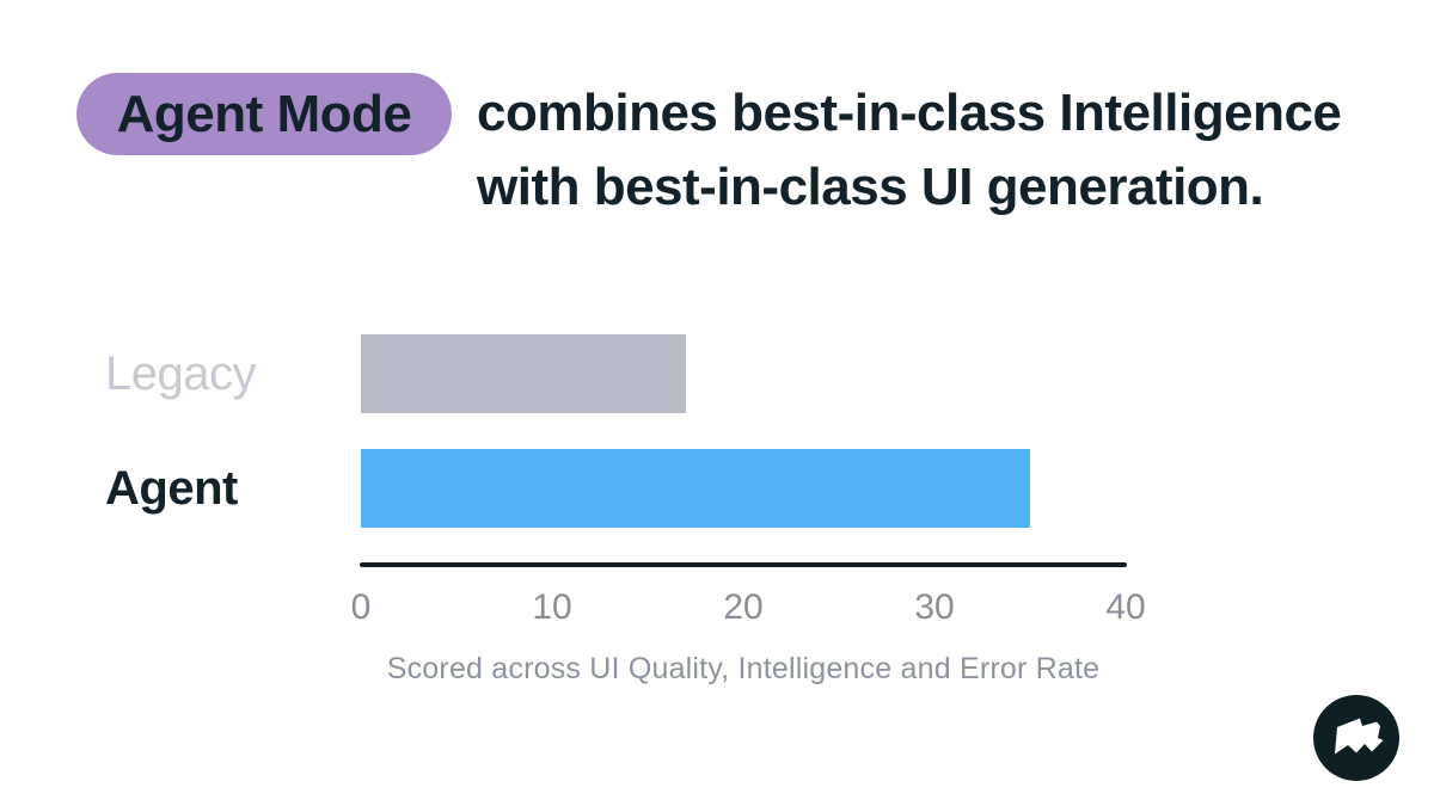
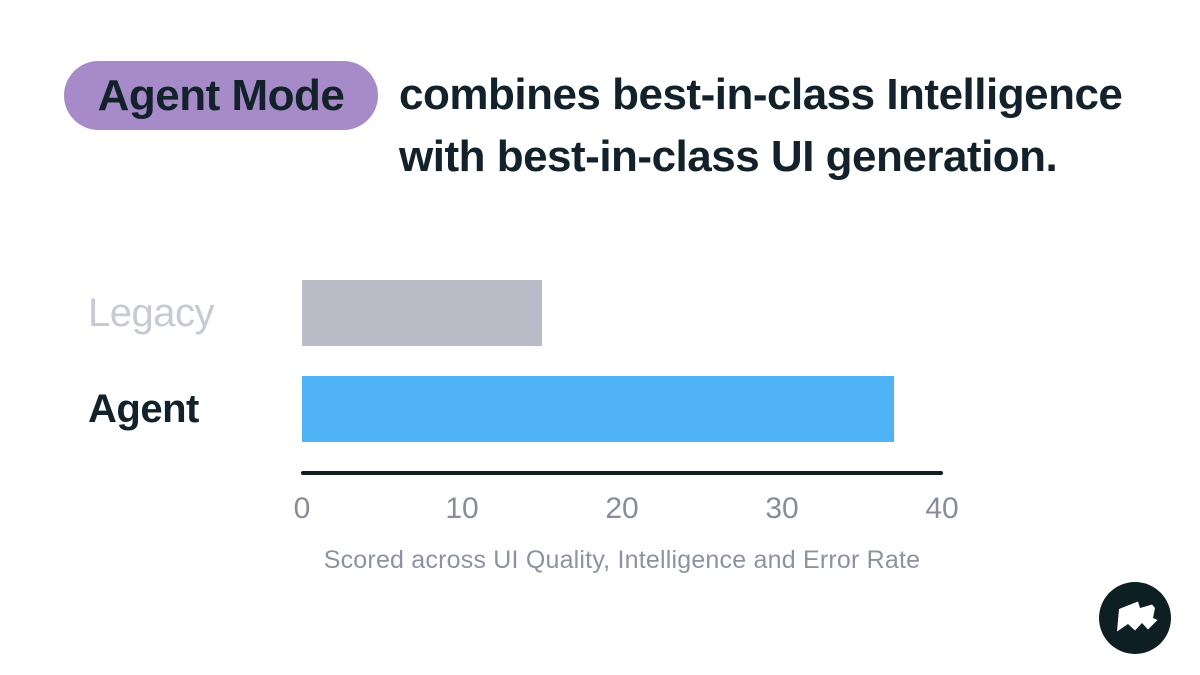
Legacy: 17 -> 15
Agent: 35 -> 37
